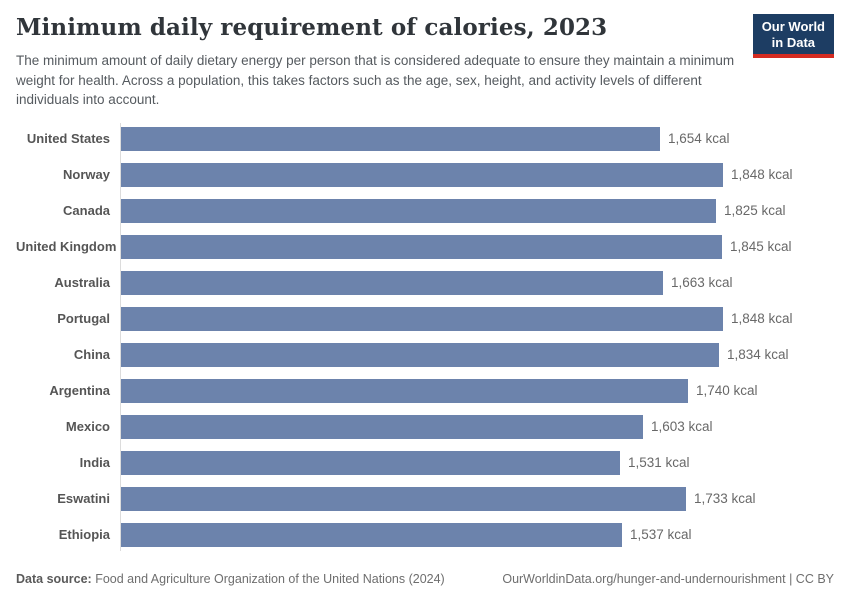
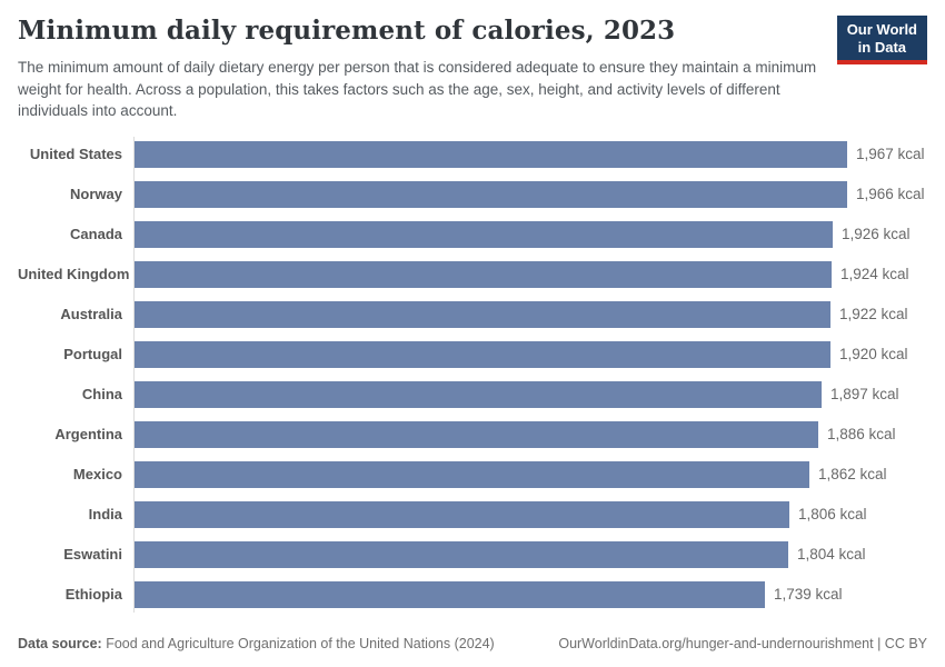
United States: 1,654 -> 1,967
Norway: 1,848 -> 1,966
Canada: 1,825 -> 1,926
United Kingdom: 1,845 -> 1,924
Australia: 1,663 -> 1,922
Portugal: 1,848 -> 1,920
China: 1,834 -> 1,897
Argentina: 1,740 -> 1,886
Mexico: 1,603 -> 1,862
India: 1,531 -> 1,806
Eswatini: 1,733 -> 1,804
Ethiopia: 1,537 -> 1,739
